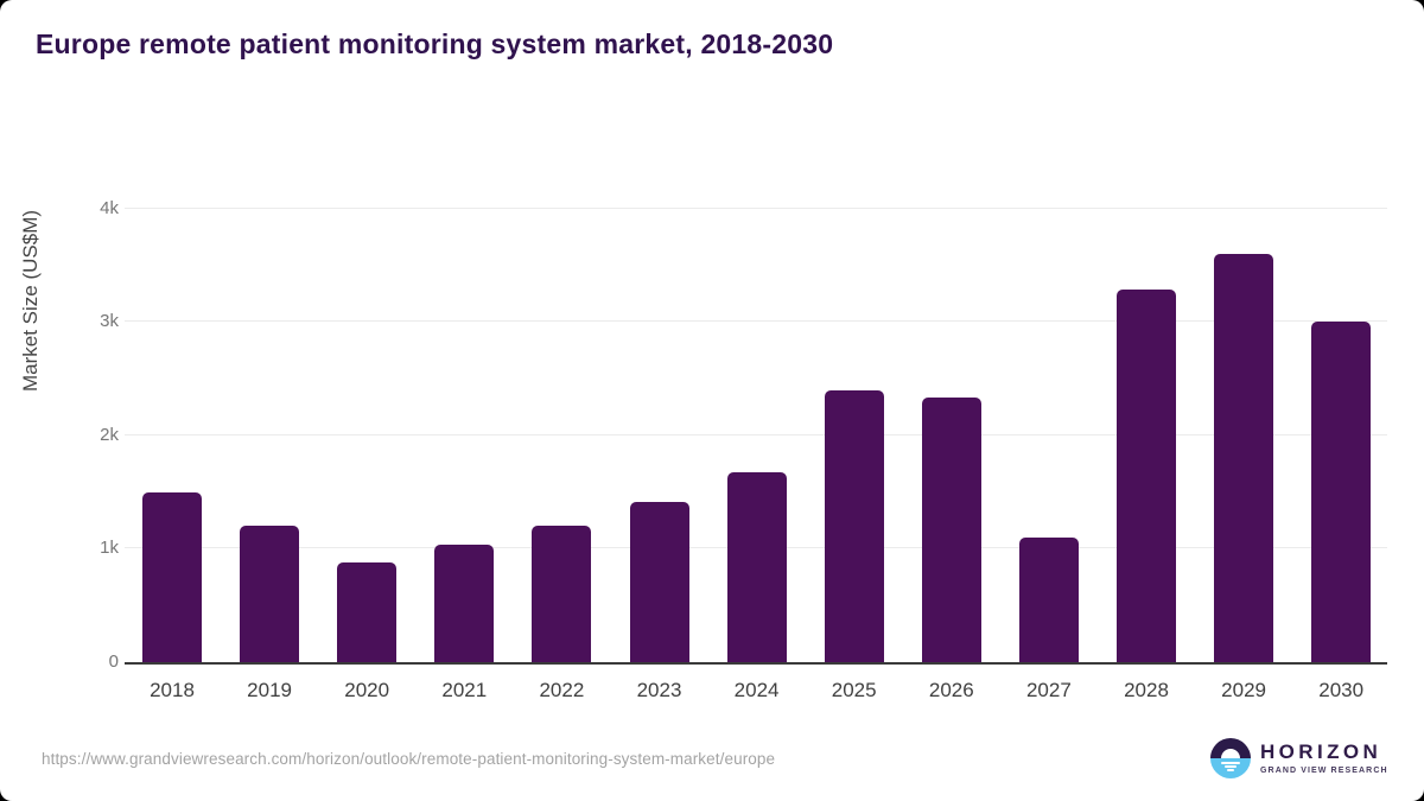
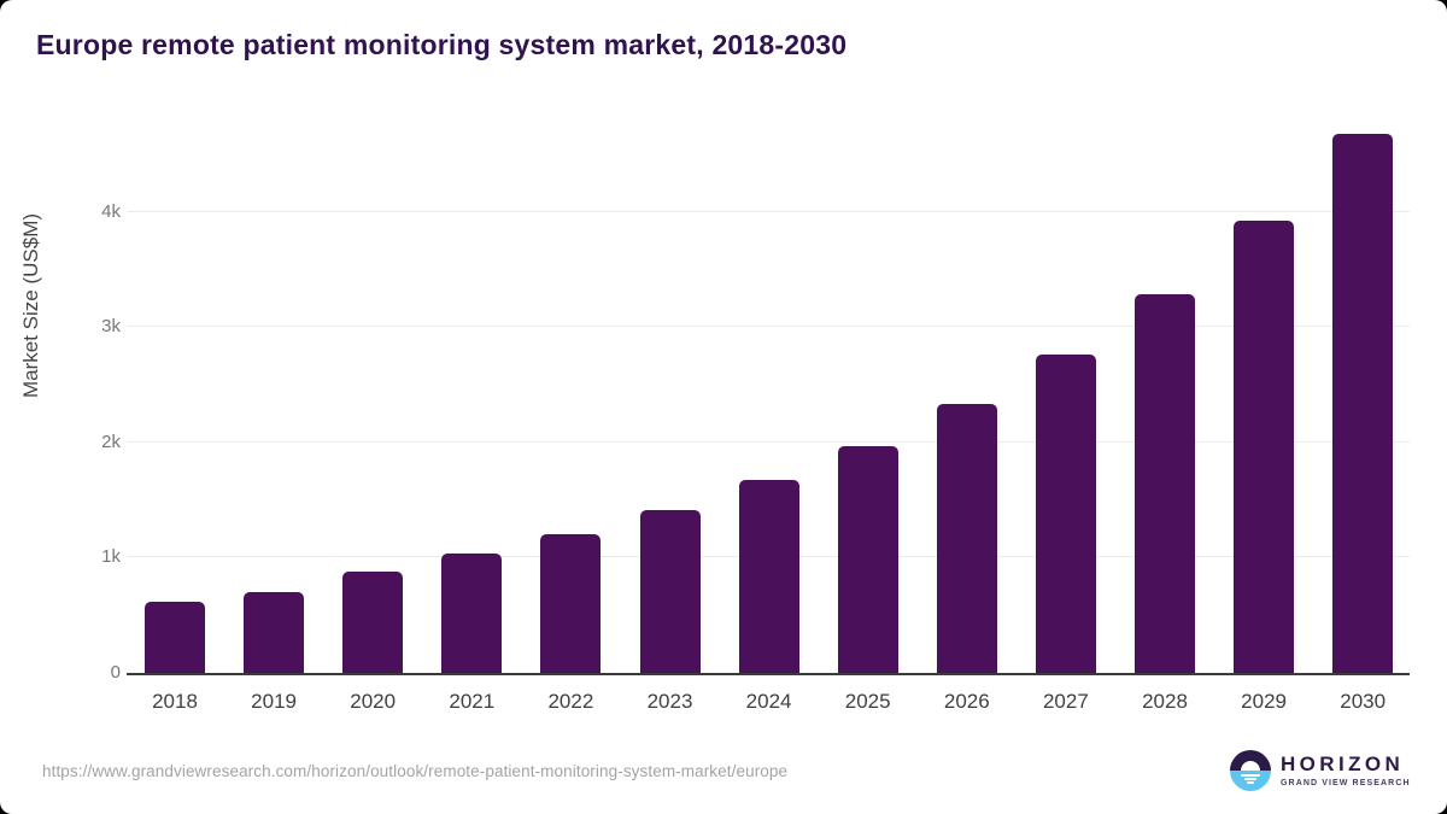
2018: 1.5k -> 0.6k
2019: 1.2k -> 0.7k
2025: 2.4k -> 2.0k
2027: 1.1k -> 2.8k
2029: 3.6k -> 3.9k
2030: 3.0k -> 4.7k
